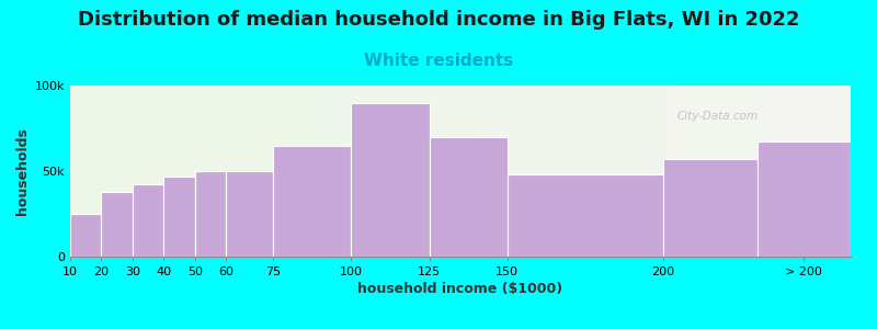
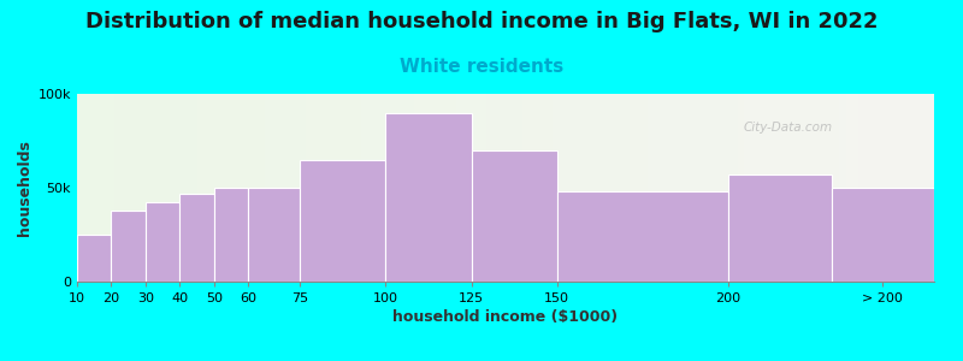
> 200: 67k -> 50k
